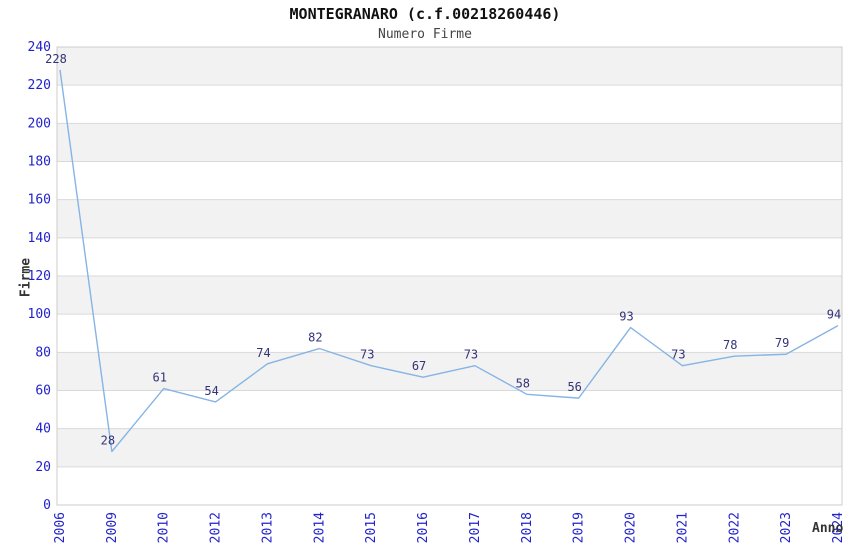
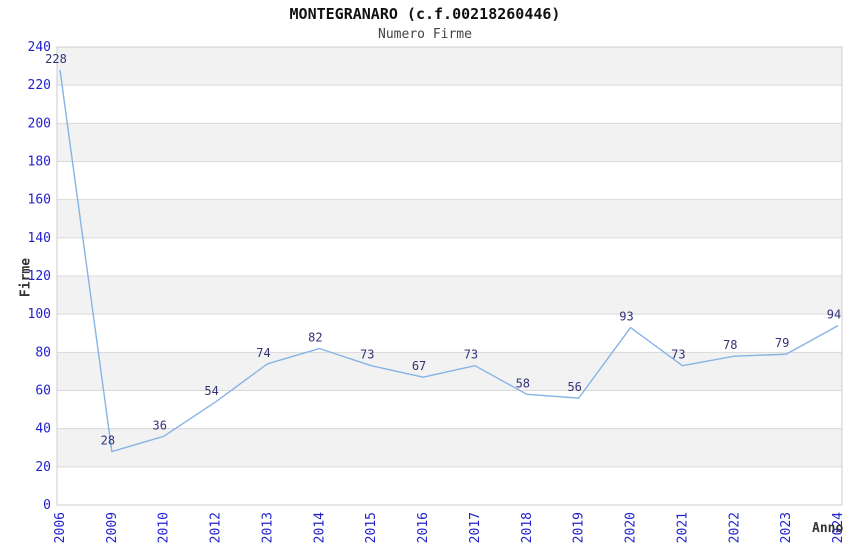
2010: 61 -> 36
